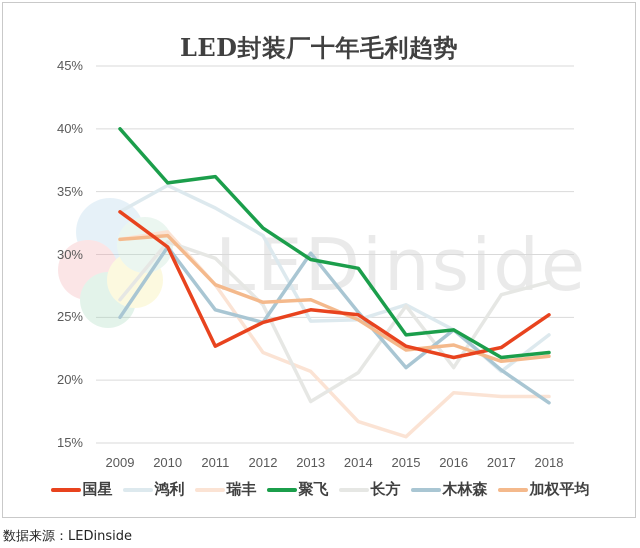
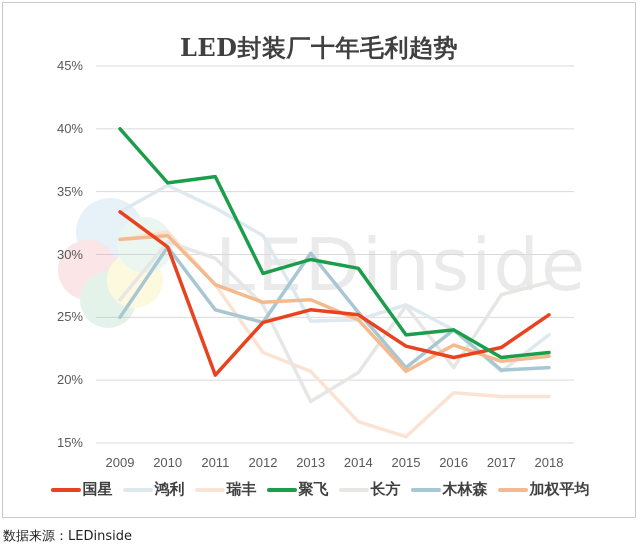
国星/2011: 22.7% -> 20.4%
聚飞/2012: 32.1% -> 28.5%
加权平均/2015: 22.4% -> 20.7%
木林森/2018: 18.2% -> 21.0%
